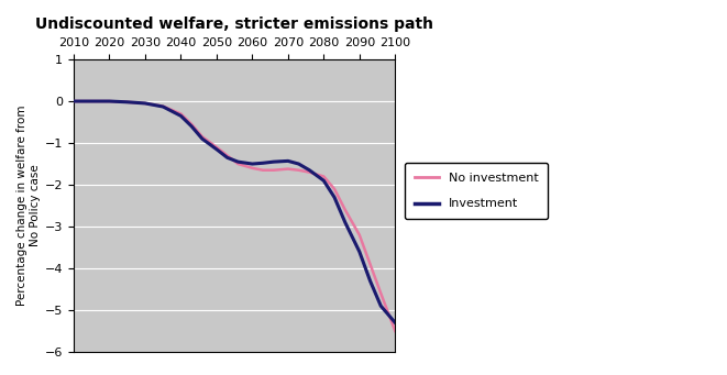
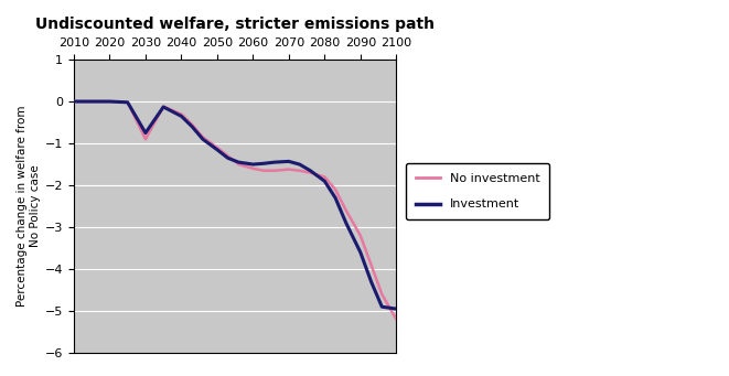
No investment/2030: -0.05 -> -0.90
Investment/2030: -0.05 -> -0.75
No investment/2100: -5.50 -> -5.20
Investment/2100: -5.30 -> -4.95
